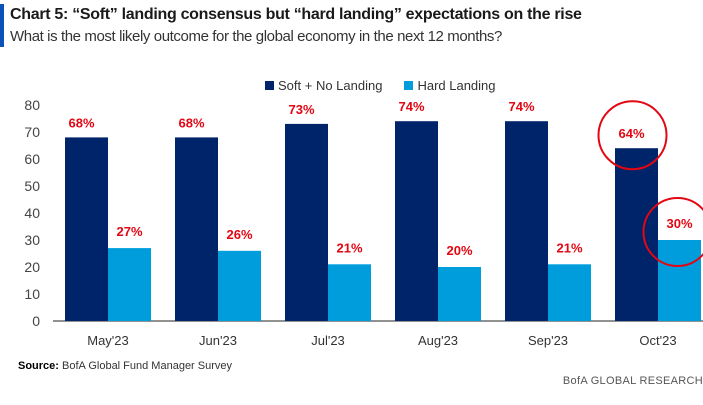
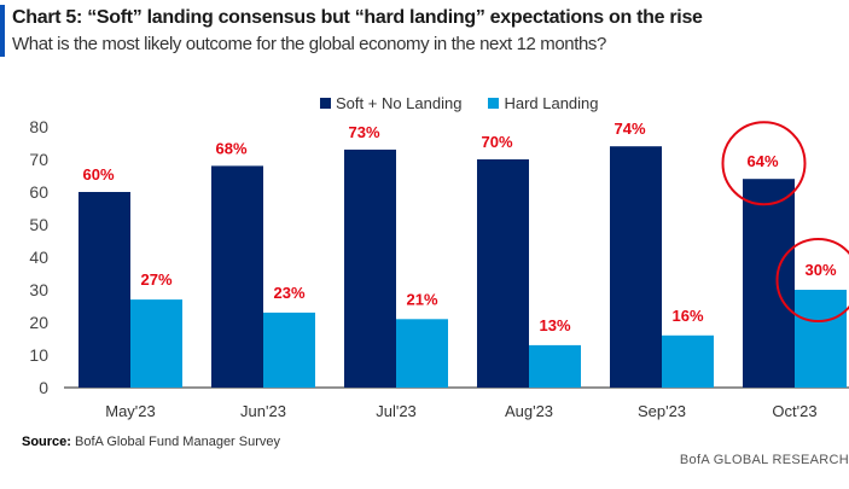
Soft + No Landing/May'23: 68% -> 60%
Hard Landing/Jun'23: 26% -> 23%
Soft + No Landing/Aug'23: 74% -> 70%
Hard Landing/Aug'23: 20% -> 13%
Hard Landing/Sep'23: 21% -> 16%
